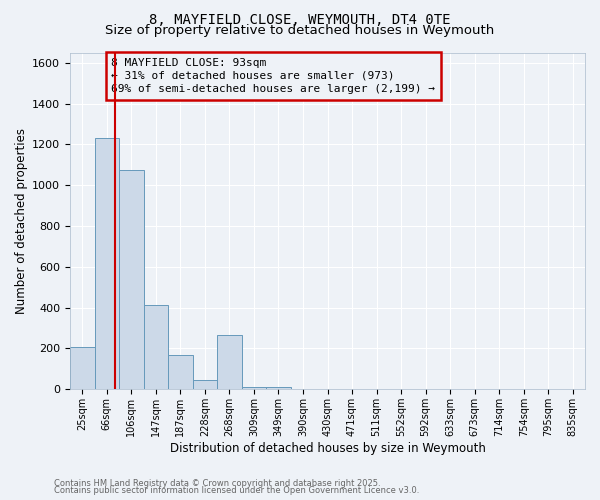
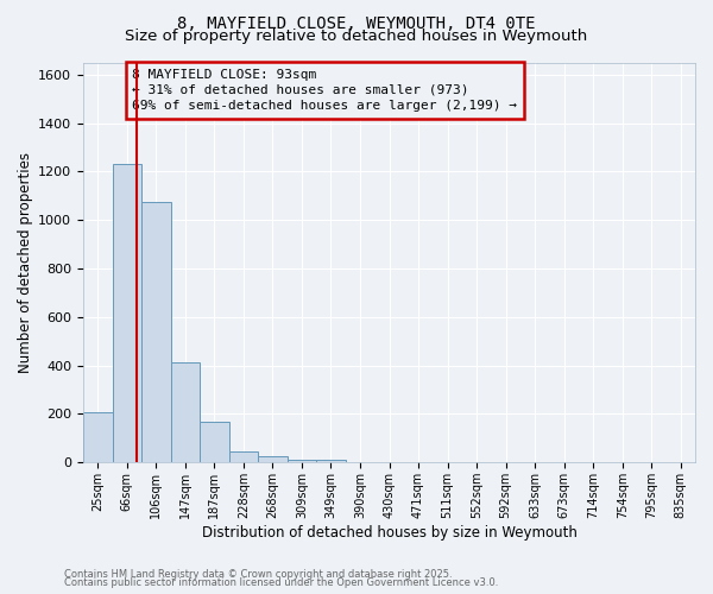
268sqm: 265 -> 25
